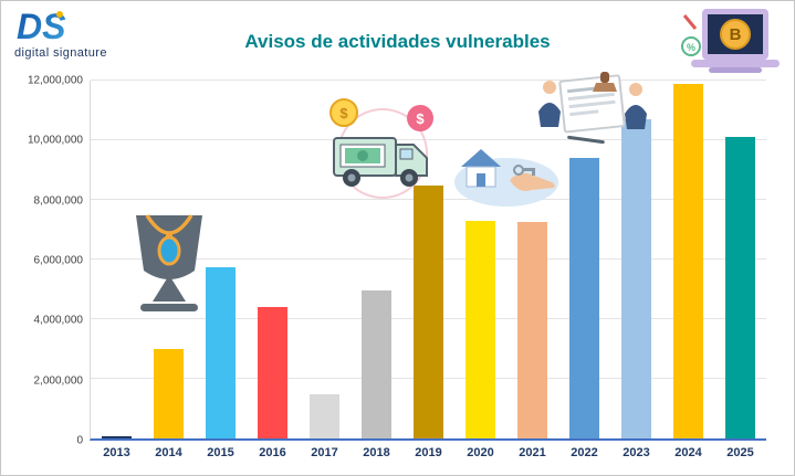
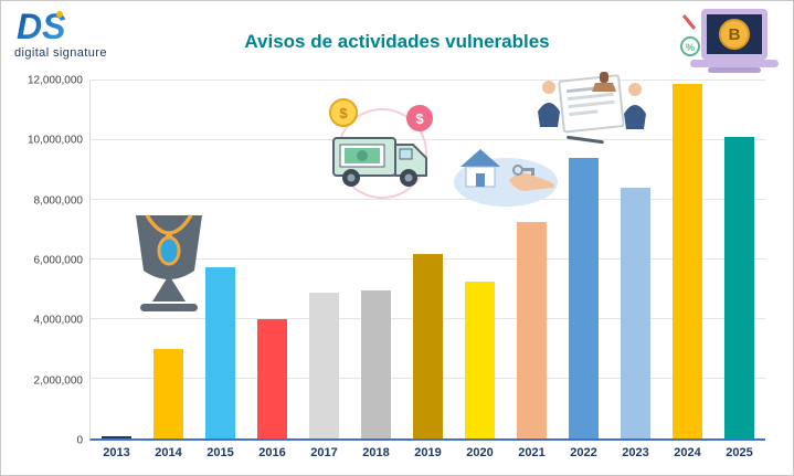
2016: 4400000 -> 4000000
2017: 1500000 -> 4900000
2019: 8500000 -> 6200000
2020: 7300000 -> 5200000
2023: 10700000 -> 8400000
